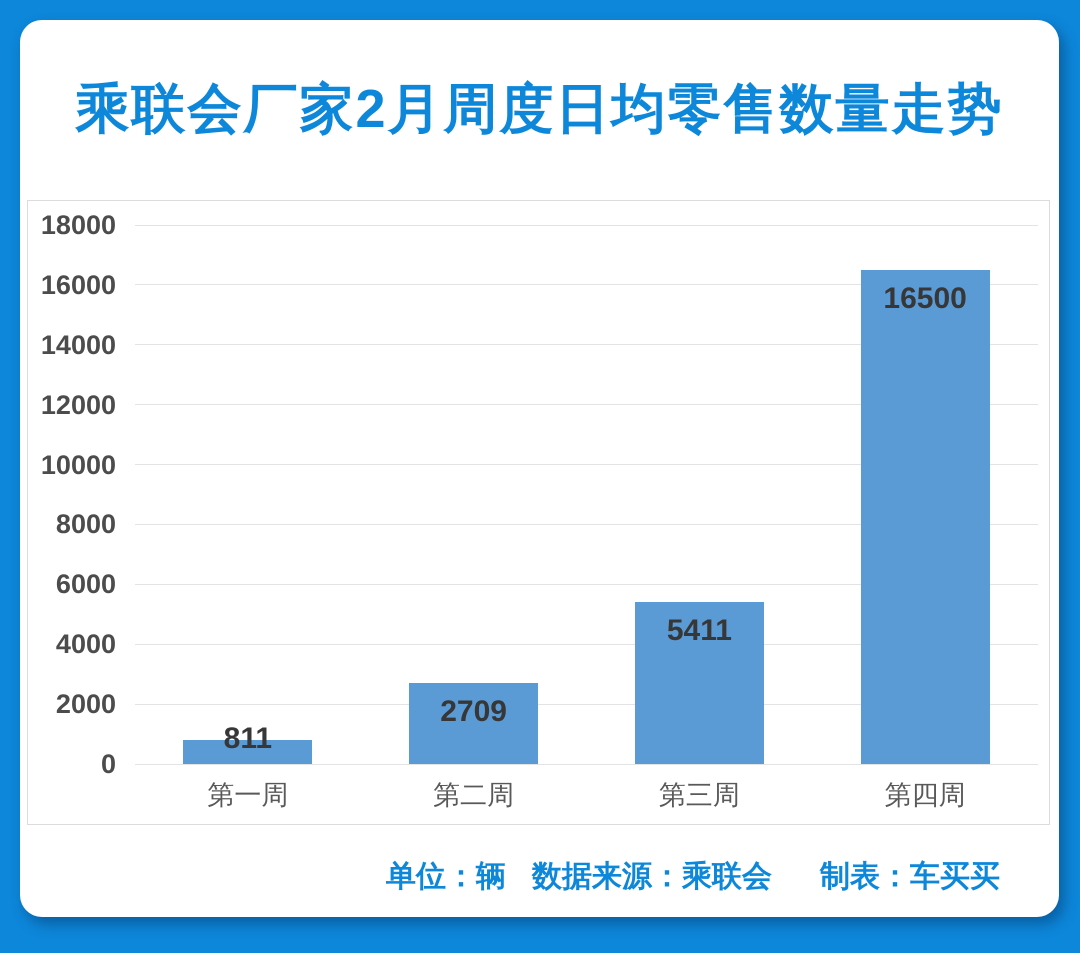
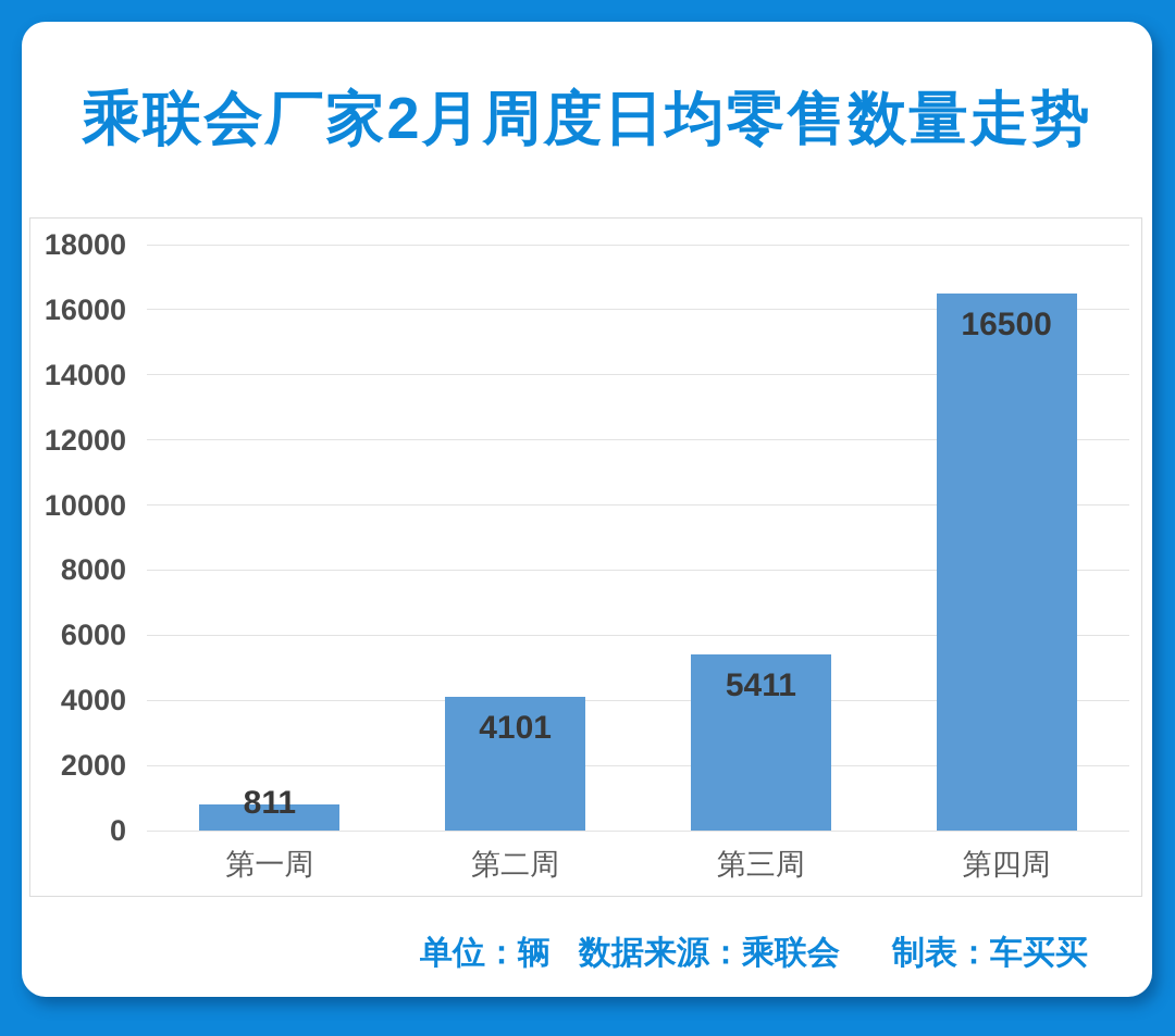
第二周: 2709 -> 4101
